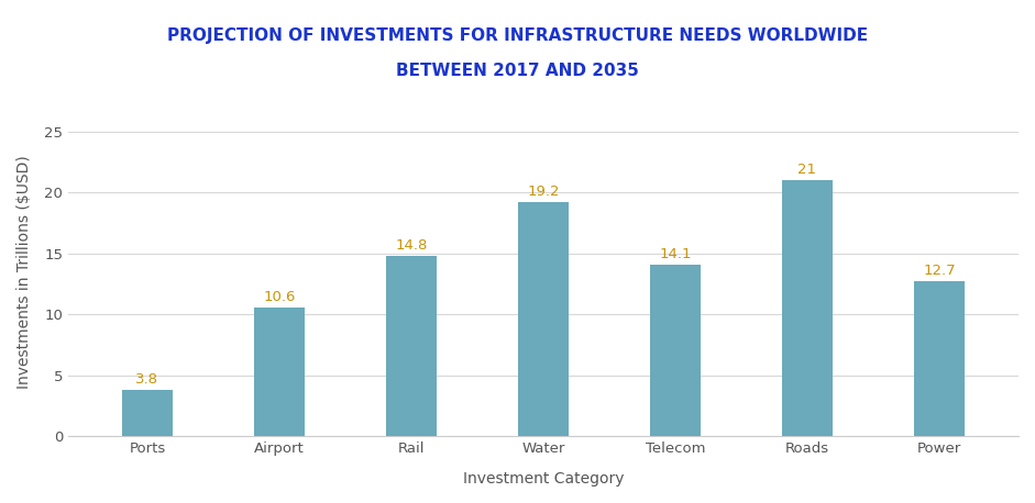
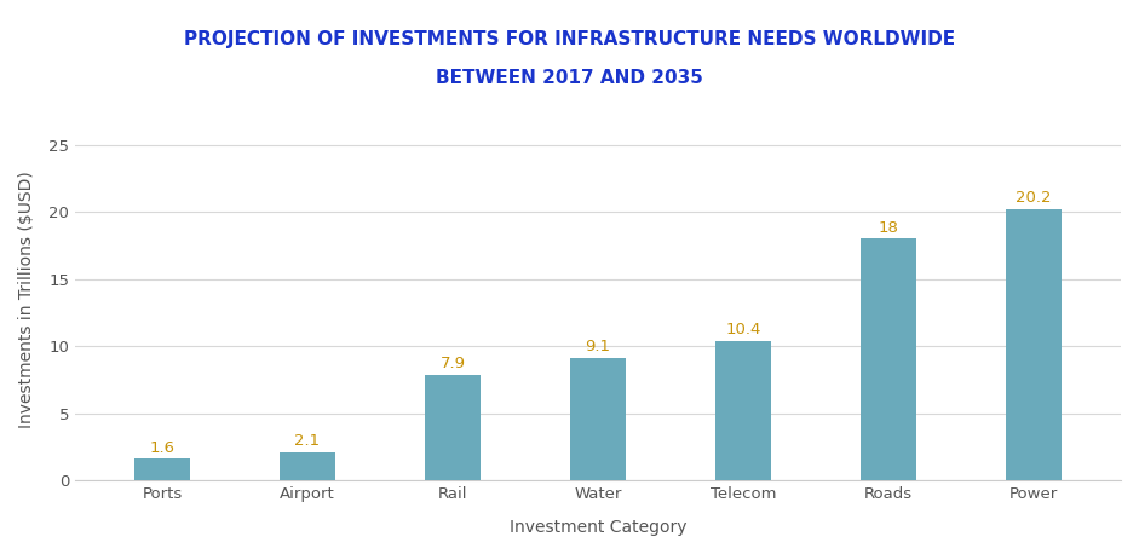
Ports: 3.8 -> 1.6
Airport: 10.6 -> 2.1
Rail: 14.8 -> 7.9
Water: 19.2 -> 9.1
Telecom: 14.1 -> 10.4
Roads: 21 -> 18
Power: 12.7 -> 20.2
